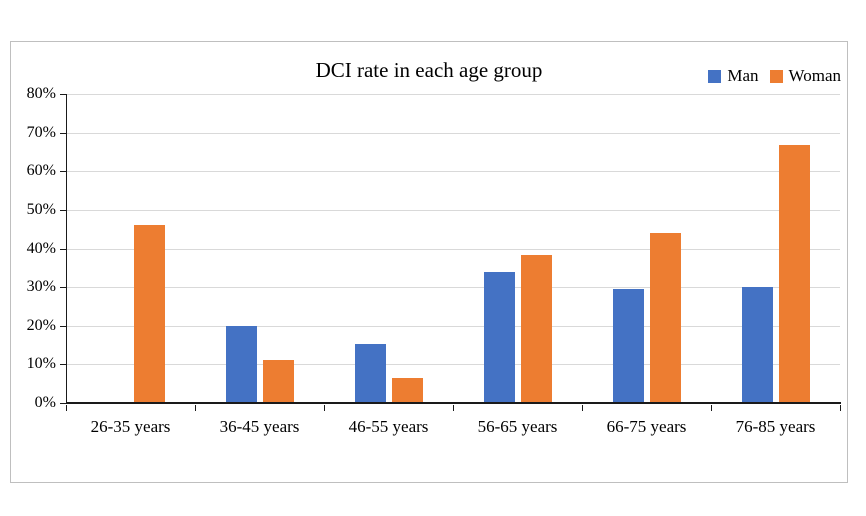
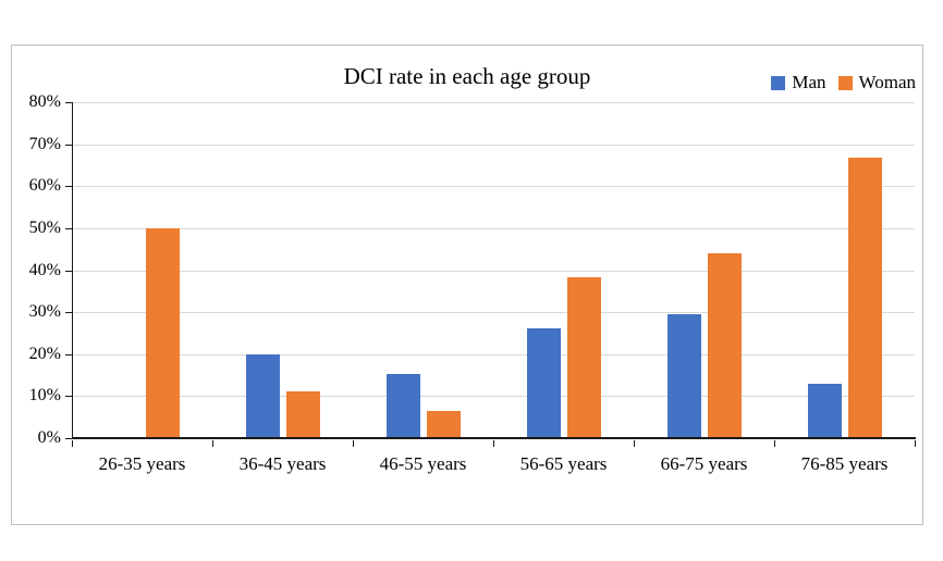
Woman/26-35 years: 46% -> 50%
Man/56-65 years: 34% -> 26%
Man/76-85 years: 30% -> 13%
